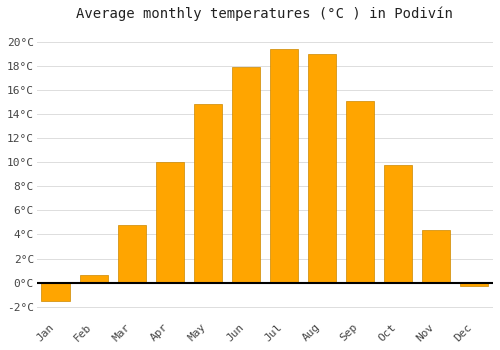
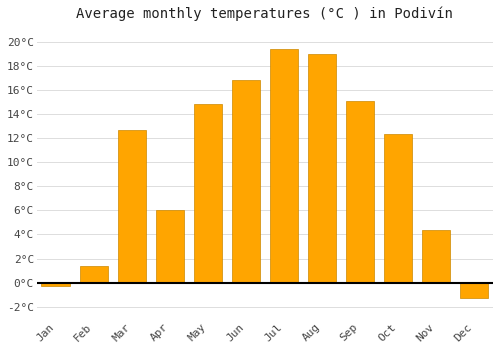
Jan: -1.5°C -> -0.3°C
Feb: 0.6°C -> 1.4°C
Mar: 4.8°C -> 12.7°C
Apr: 10.0°C -> 6.0°C
Jun: 17.9°C -> 16.8°C
Oct: 9.8°C -> 12.3°C
Dec: -0.3°C -> -1.3°C
